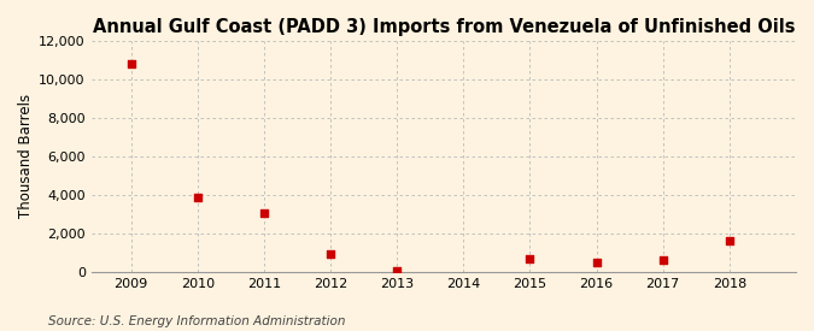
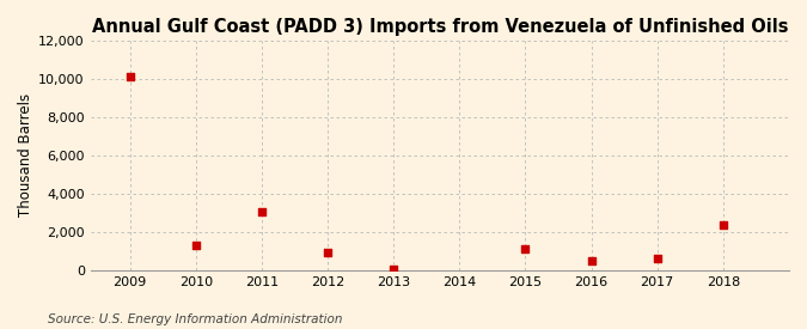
2009: 10,800 -> 10,100
2010: 3,900 -> 1,300
2015: 700 -> 1,100
2018: 1,600 -> 2,400
